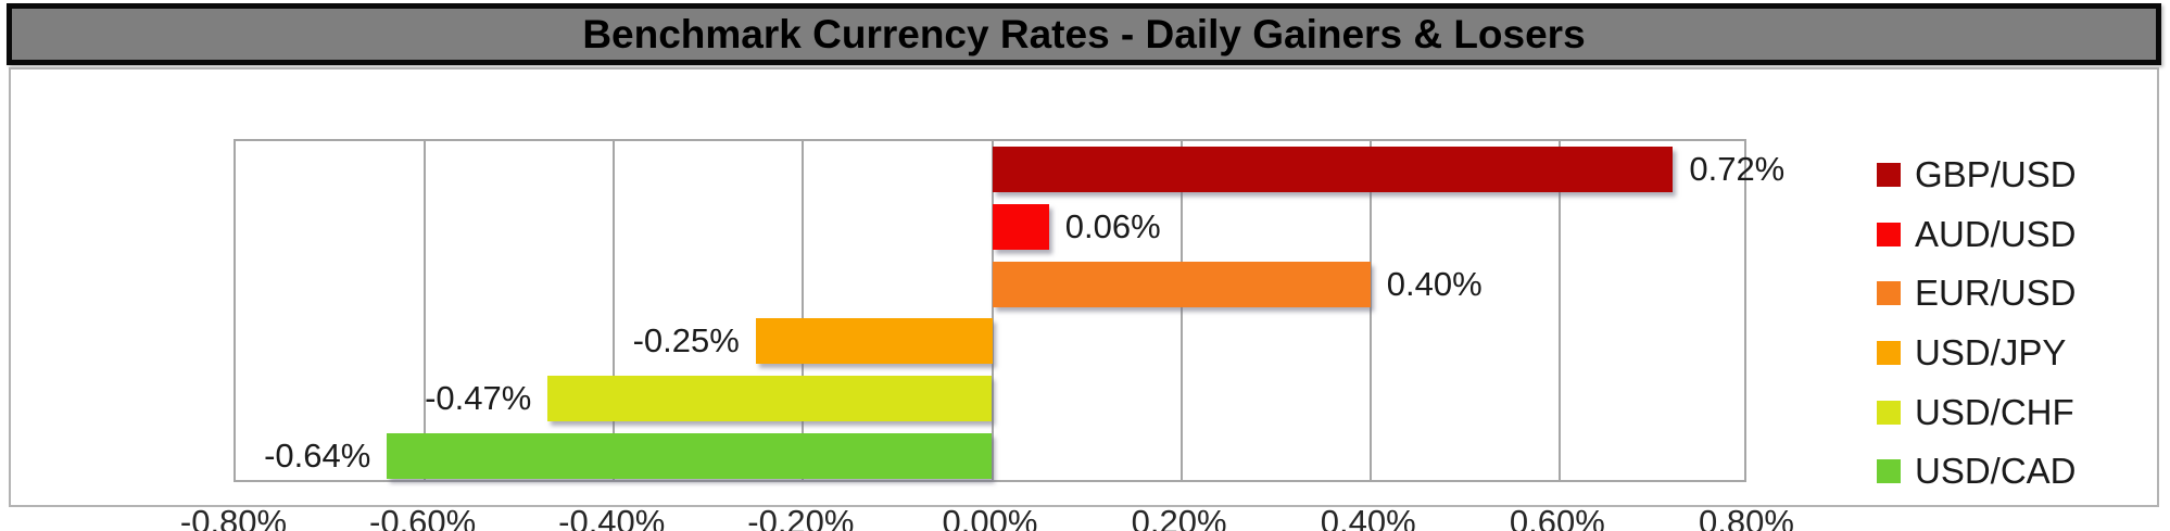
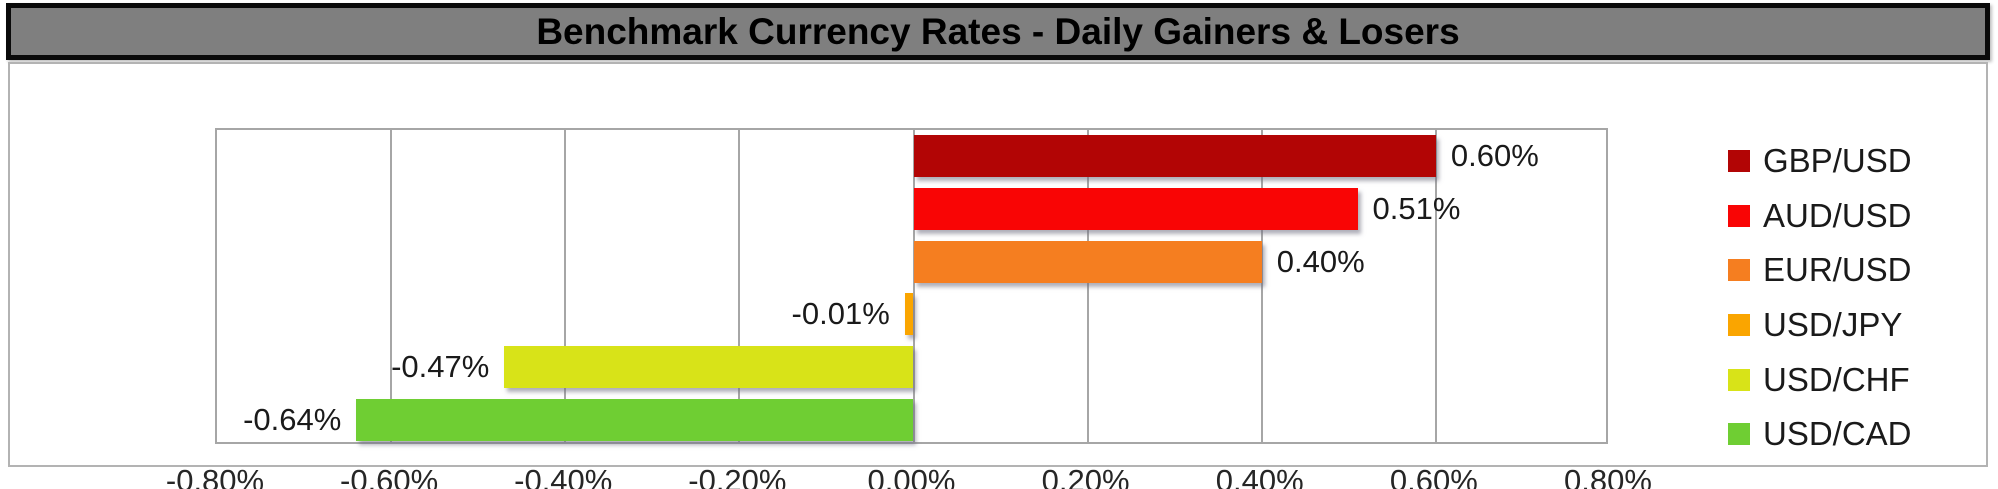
GBP/USD: 0.72% -> 0.60%
AUD/USD: 0.06% -> 0.51%
USD/JPY: -0.25% -> -0.01%
